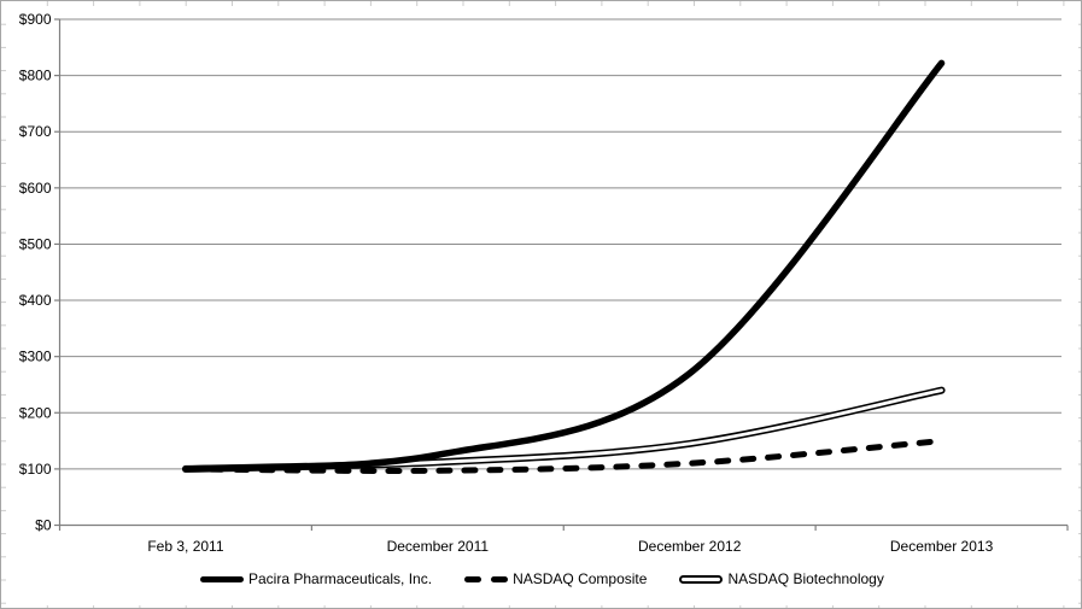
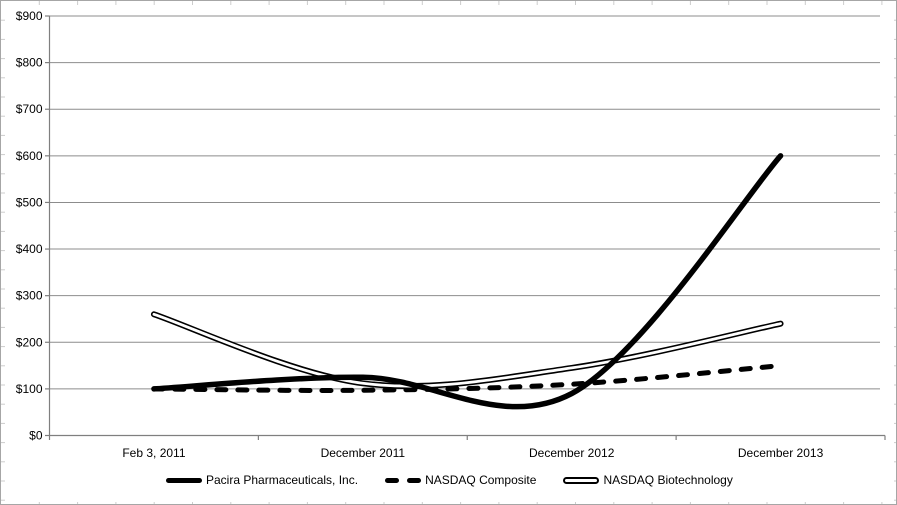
NASDAQ Biotechnology/Feb 3, 2011: $100 -> $260
Pacira Pharmaceuticals, Inc./December 2012: $270 -> $90
Pacira Pharmaceuticals, Inc./December 2013: $820 -> $600
